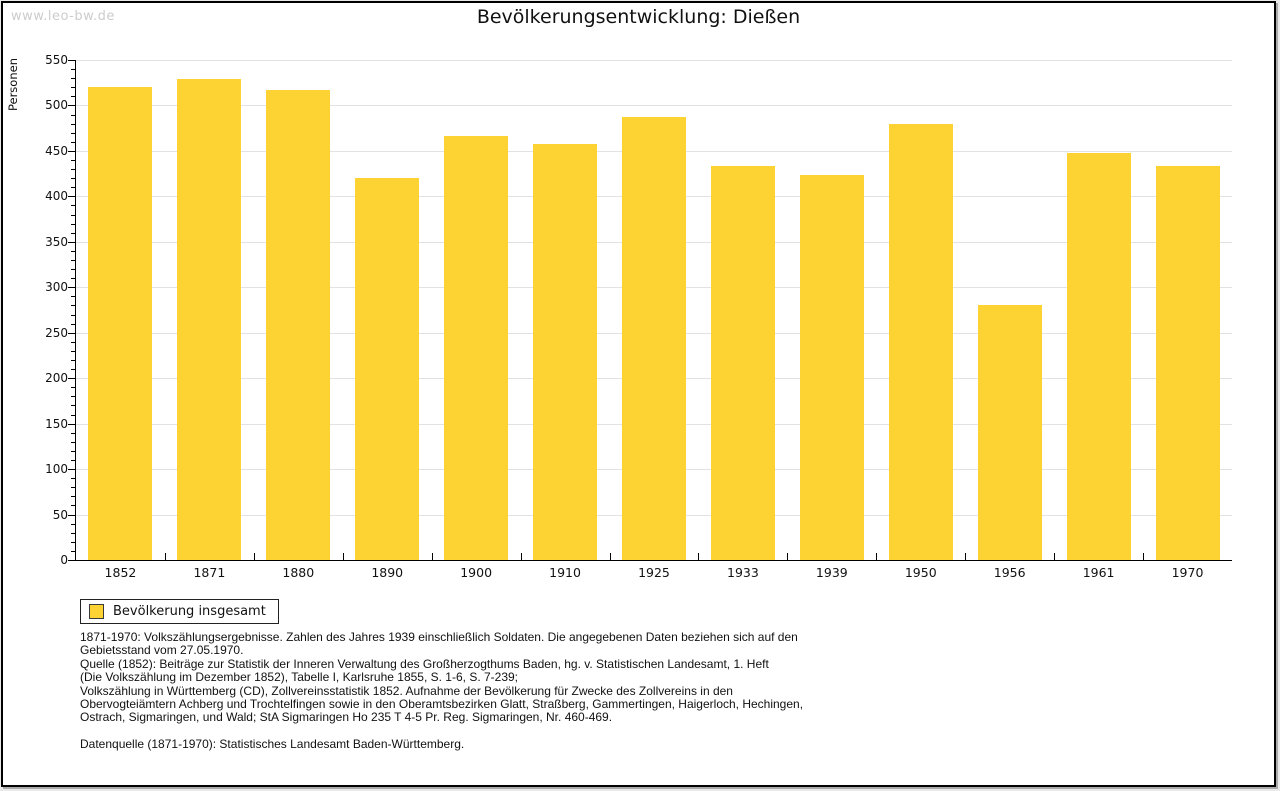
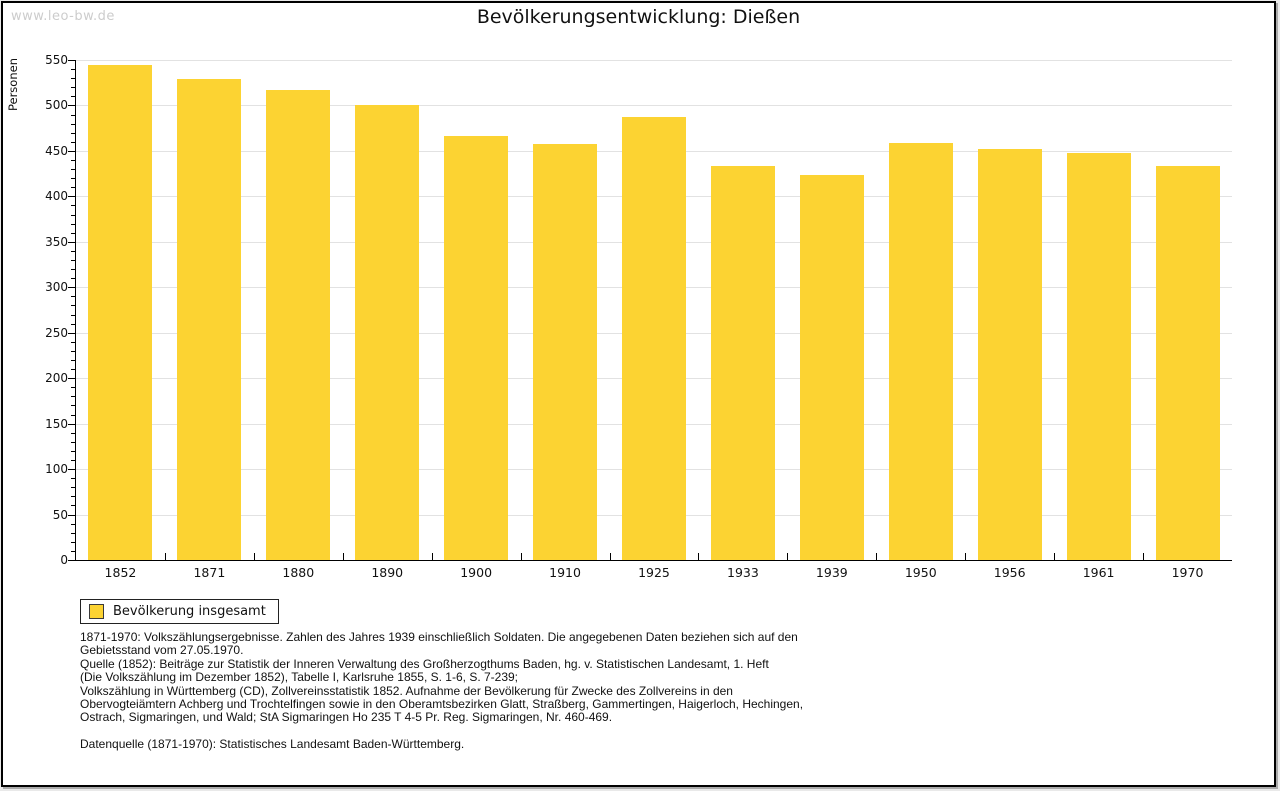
1852: 520 -> 540
1890: 420 -> 500
1950: 480 -> 460
1956: 280 -> 450
